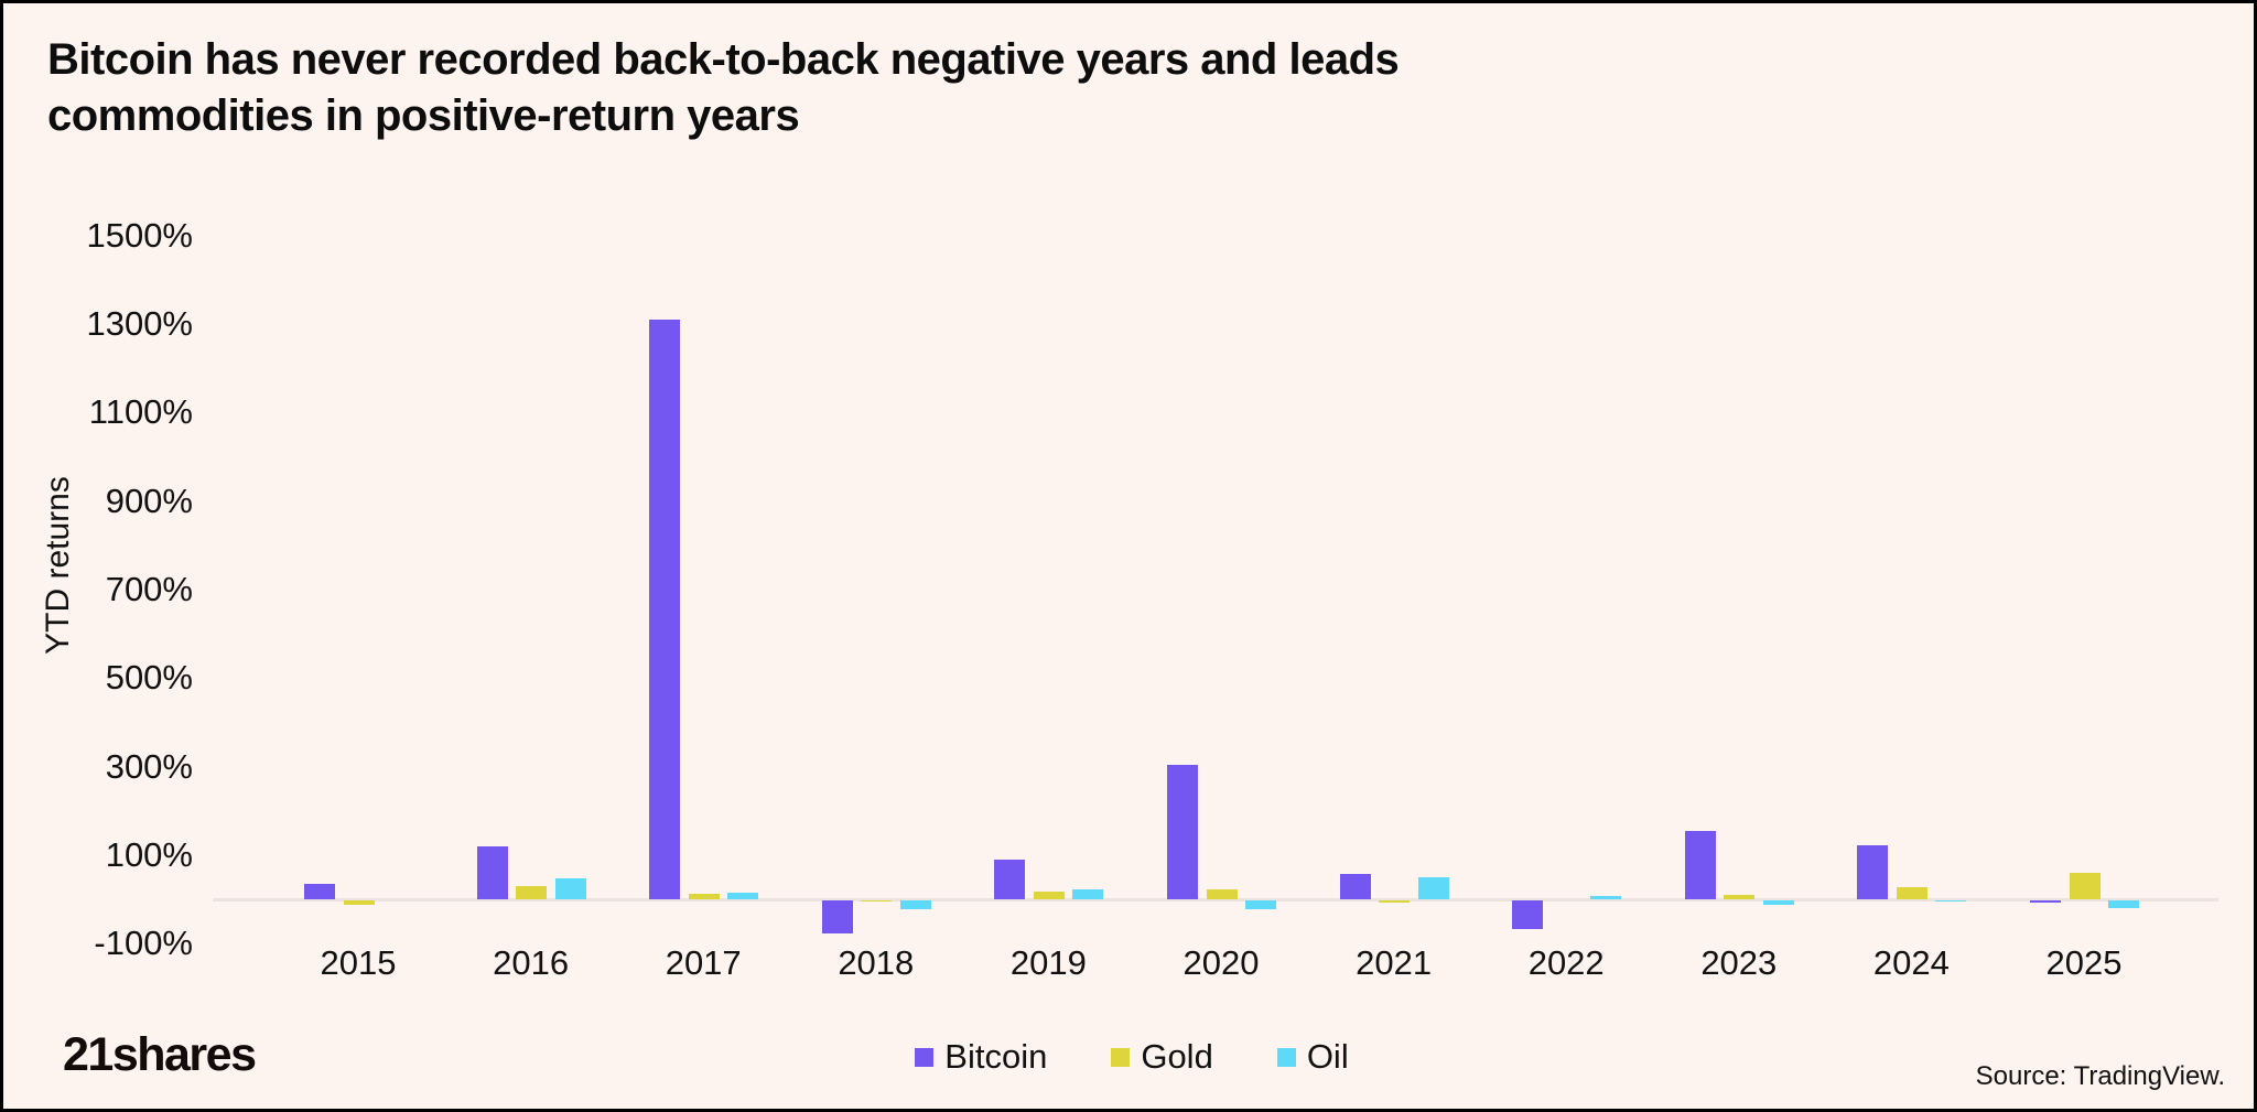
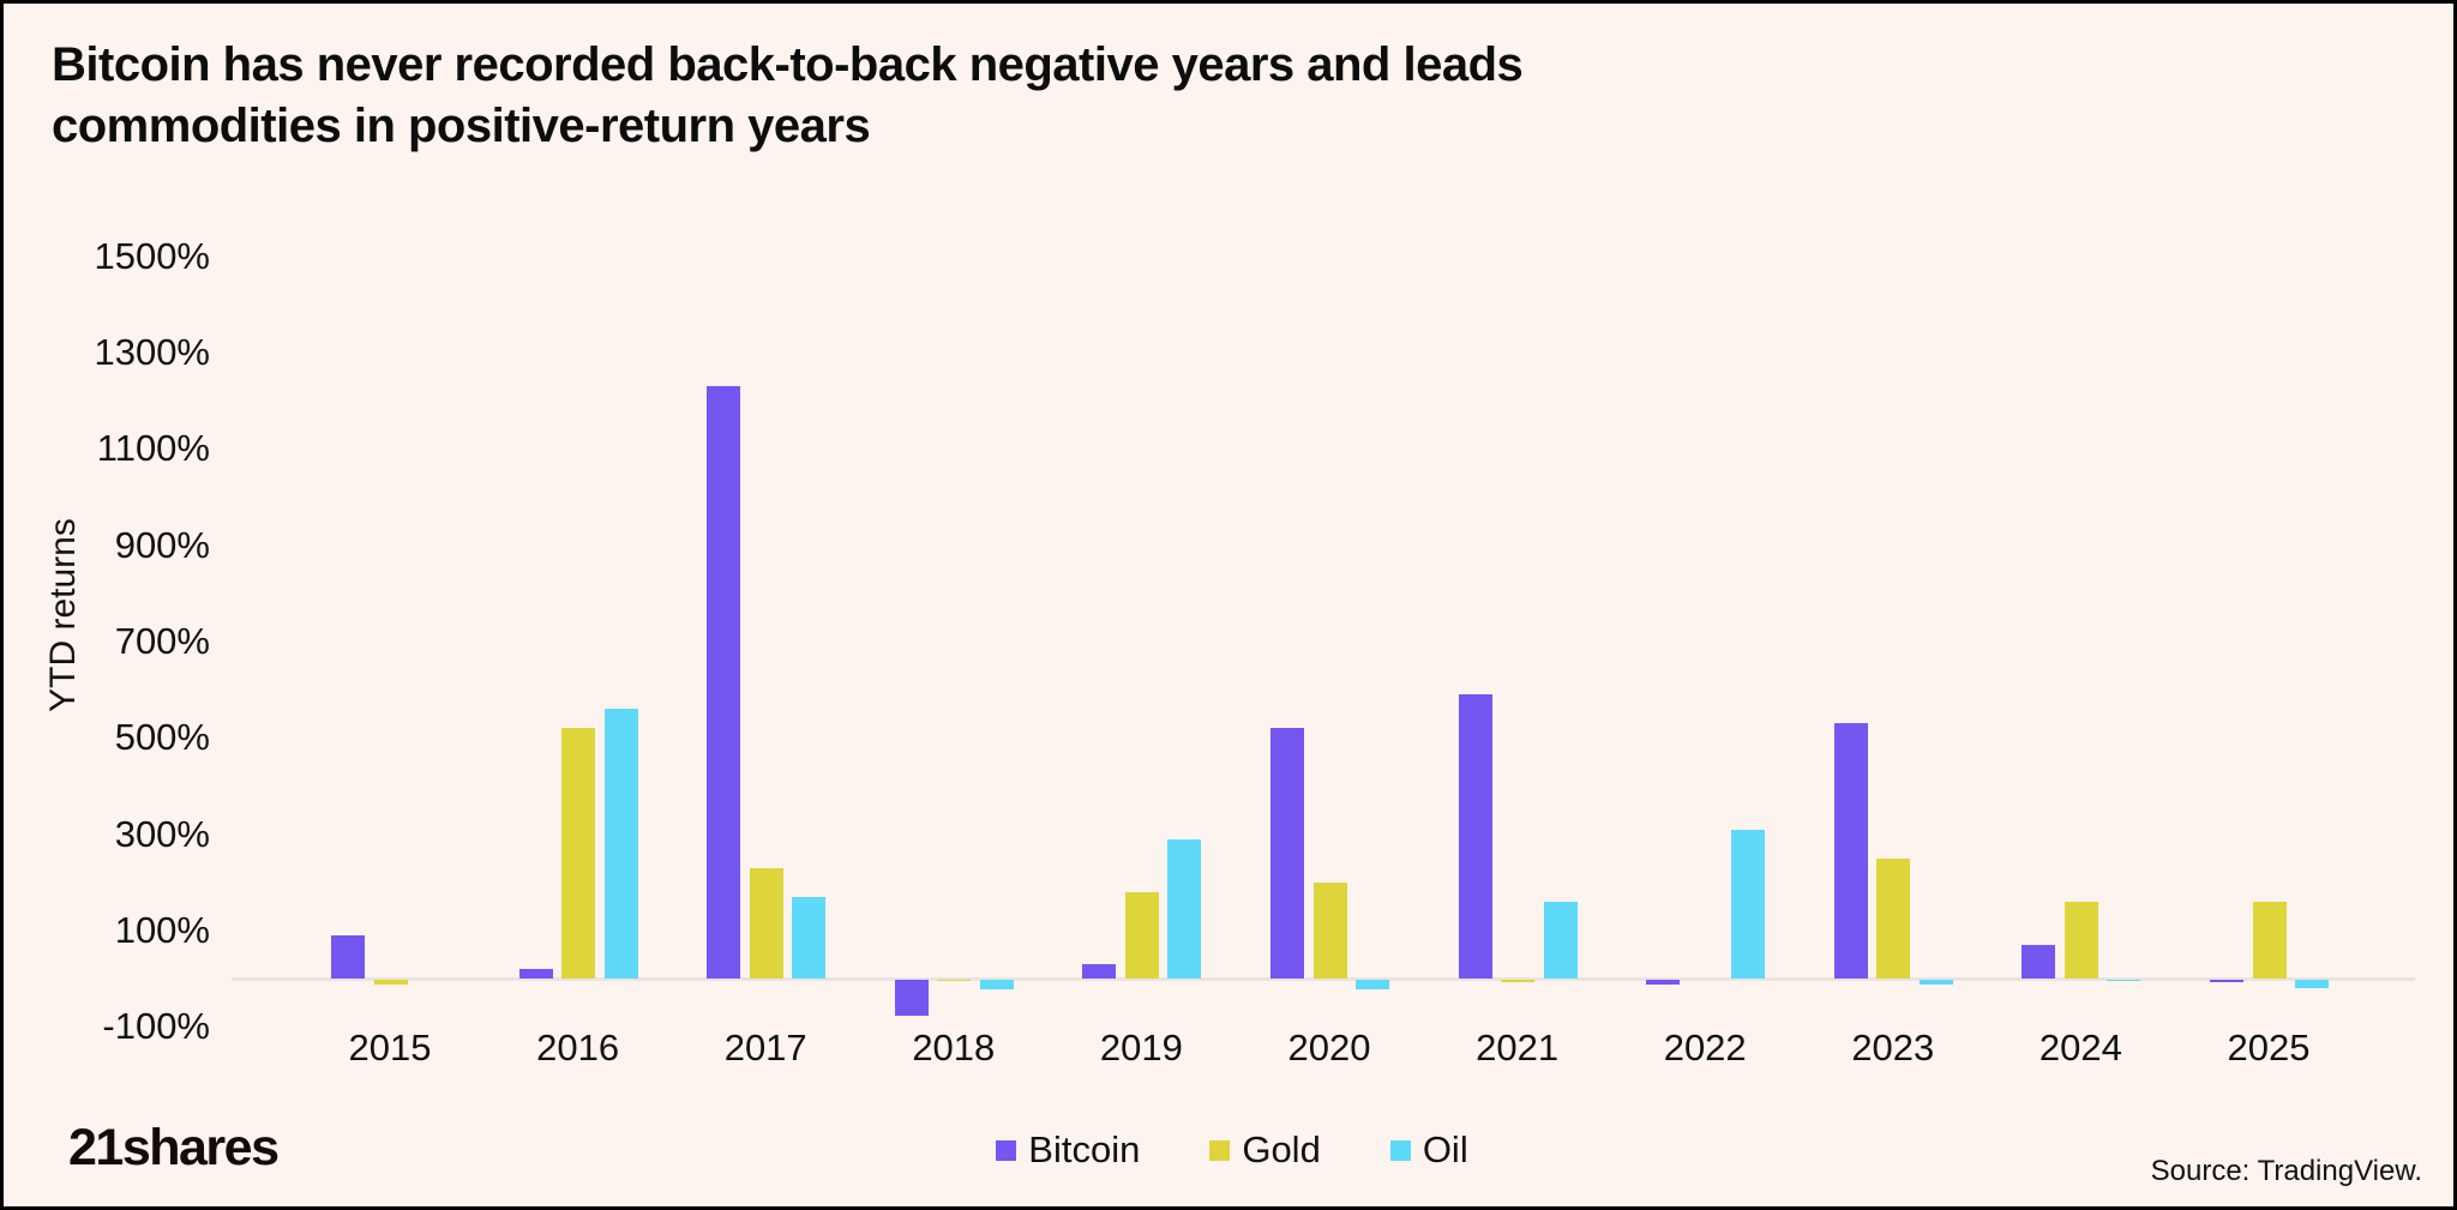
Bitcoin/2015: 40% -> 90%
Bitcoin/2016: 120% -> 20%
Gold/2016: 30% -> 520%
Oil/2016: 50% -> 560%
Bitcoin/2017: 1310% -> 1230%
Gold/2017: 10% -> 230%
Oil/2017: 20% -> 170%
Bitcoin/2019: 90% -> 30%
Gold/2019: 20% -> 180%
Oil/2019: 20% -> 290%
Bitcoin/2020: 300% -> 520%
Gold/2020: 20% -> 200%
Bitcoin/2021: 60% -> 590%
Oil/2021: 50% -> 160%
Bitcoin/2022: -60% -> -10%
Oil/2022: 10% -> 310%
Bitcoin/2023: 160% -> 530%
Gold/2023: 10% -> 250%
Bitcoin/2024: 120% -> 70%
Gold/2024: 30% -> 160%
Gold/2025: 60% -> 160%
